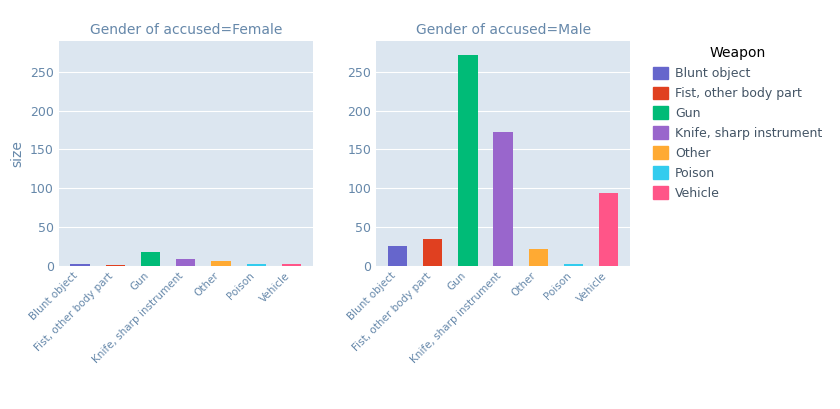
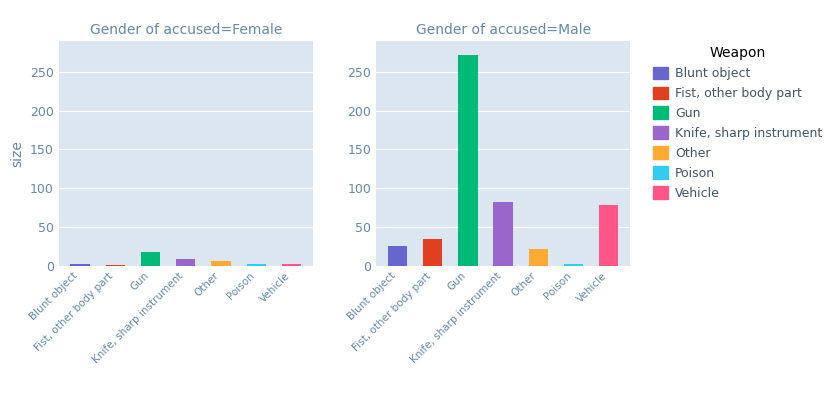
Gender of accused=Male/Knife, sharp instrument: 172 -> 82
Gender of accused=Male/Vehicle: 94 -> 78
